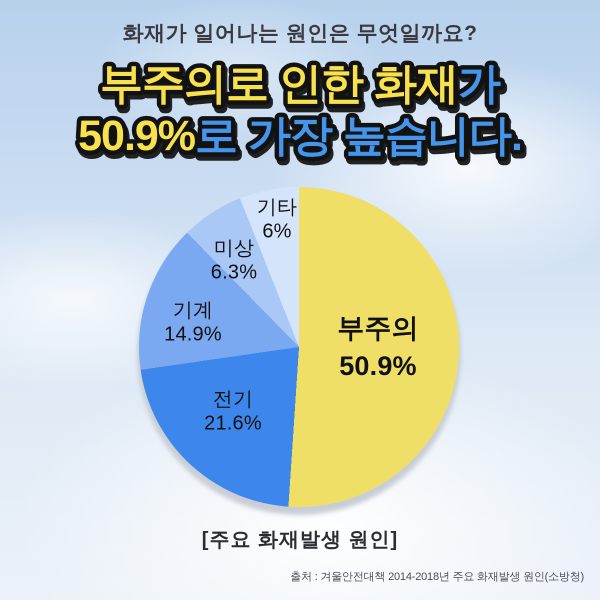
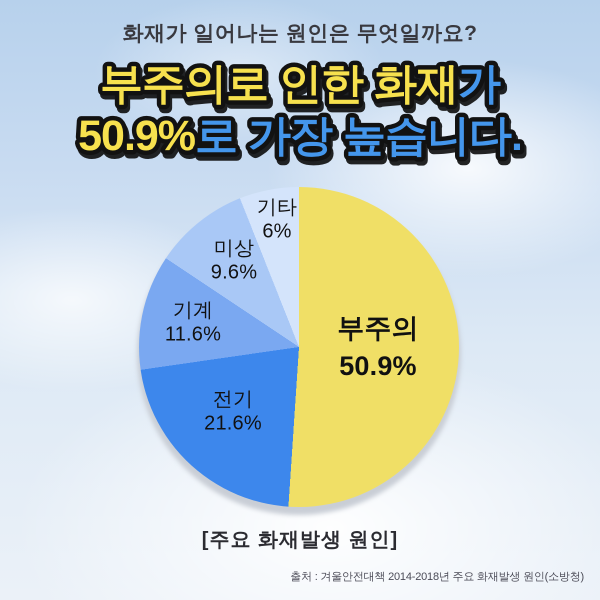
기계: 14.9% -> 11.6%
미상: 6.3% -> 9.6%
